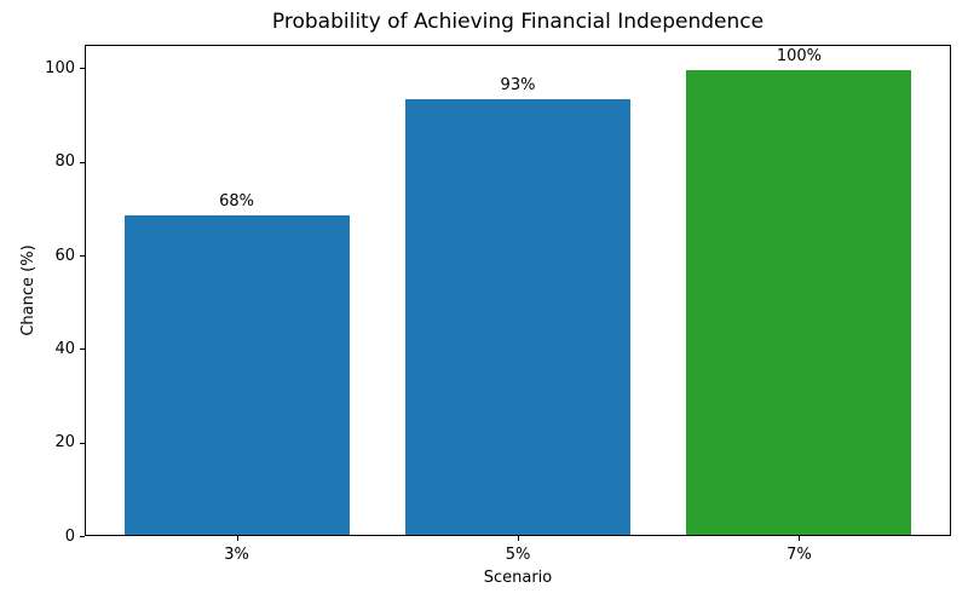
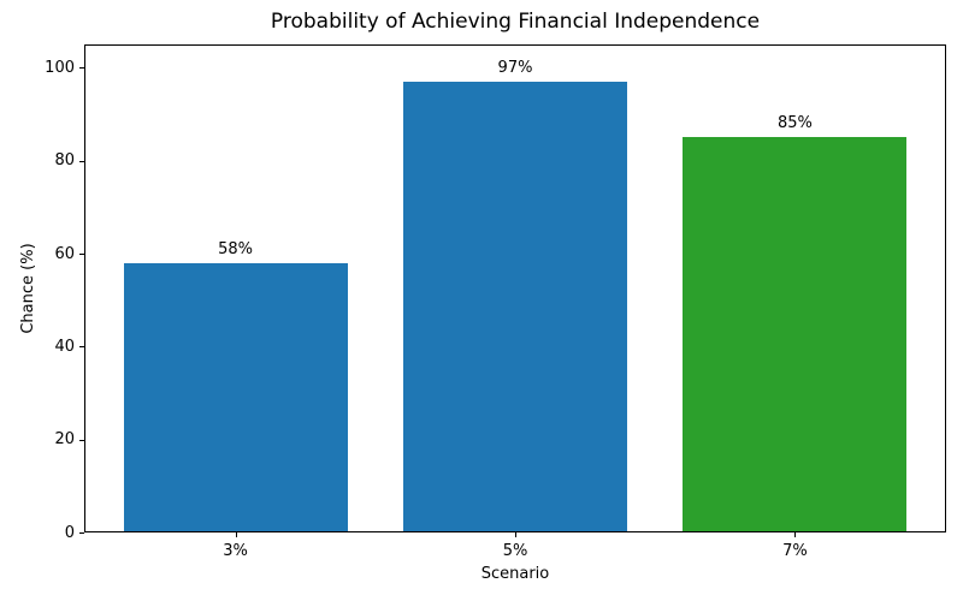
3%: 68% -> 58%
5%: 93% -> 97%
7%: 100% -> 85%
